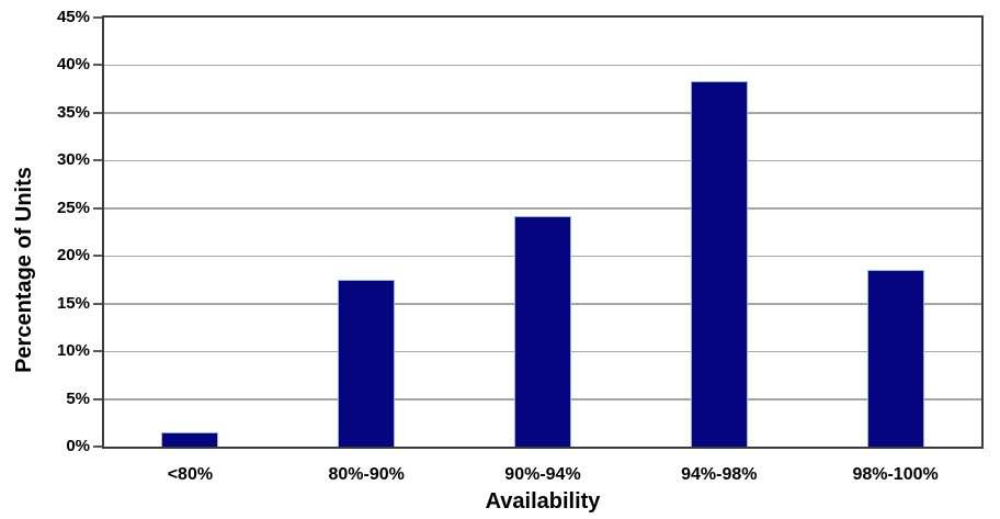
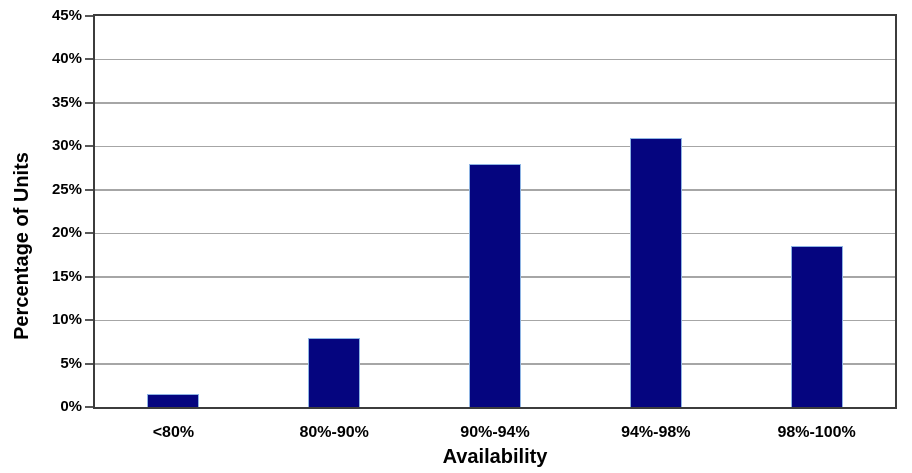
80%-90%: 18% -> 8%
90%-94%: 24% -> 28%
94%-98%: 38% -> 31%
